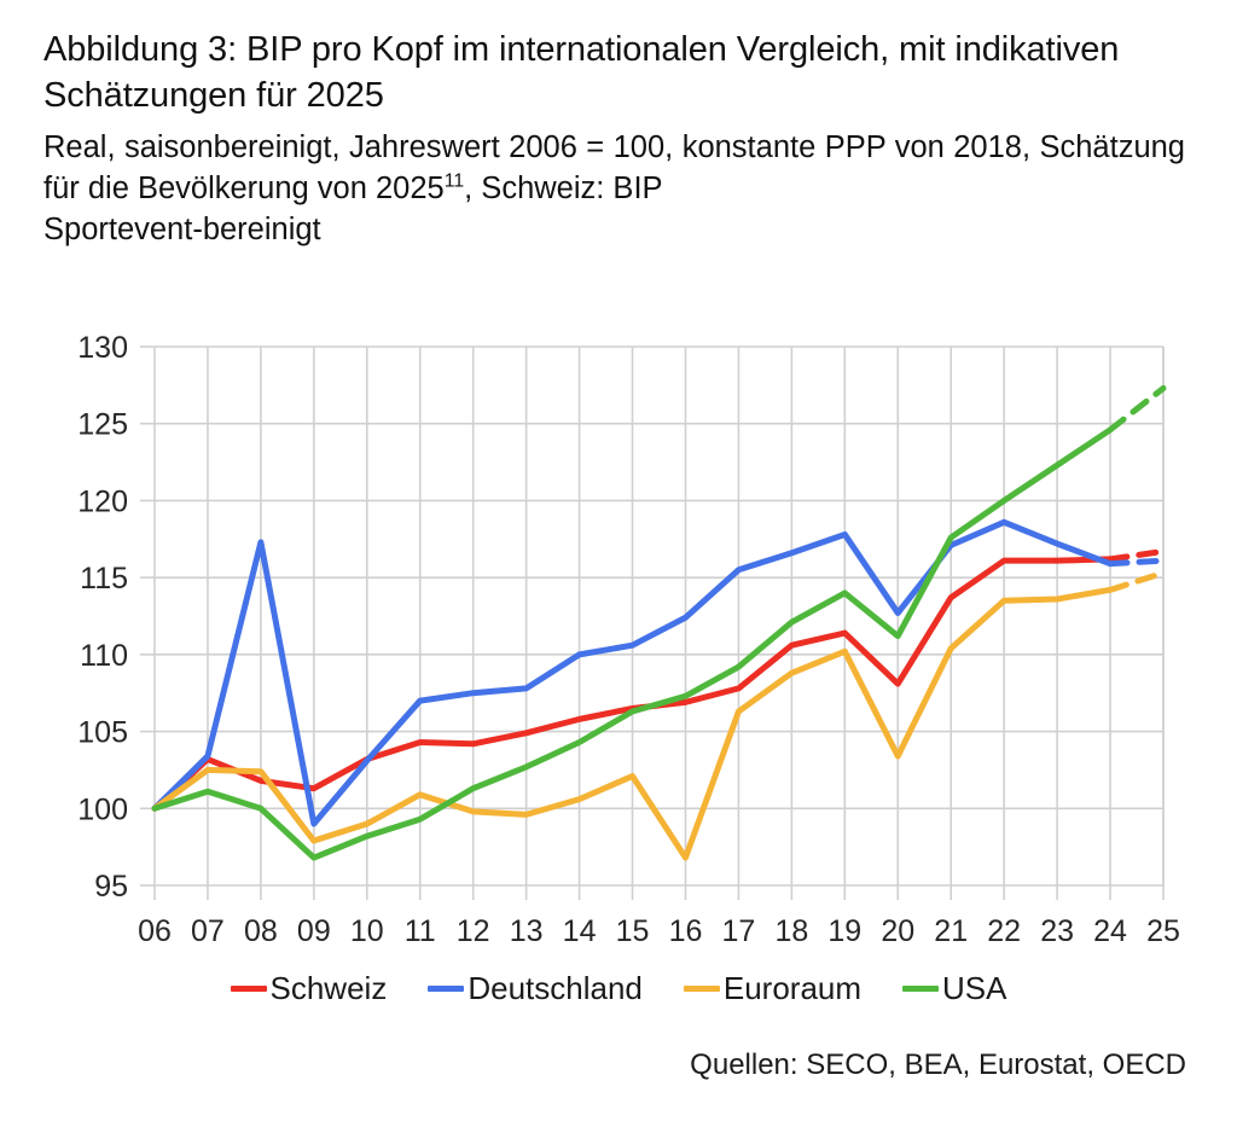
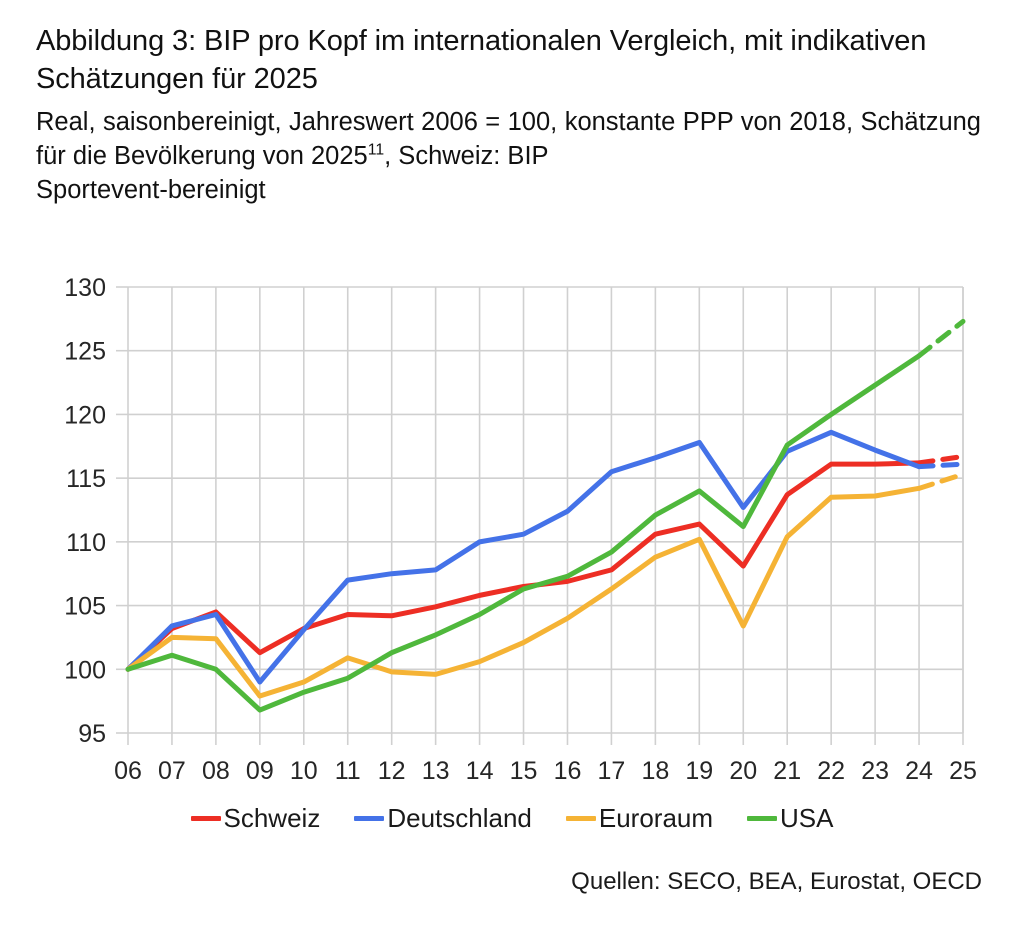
Schweiz/08: 101.8 -> 104.5
Deutschland/08: 117.3 -> 104.3
Euroraum/16: 96.8 -> 104.0
